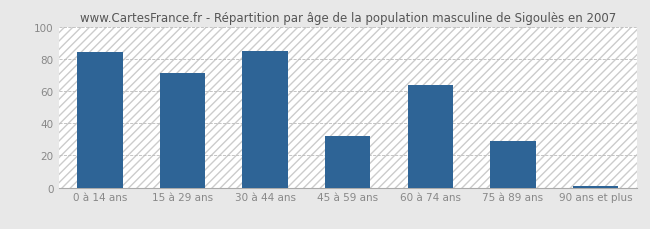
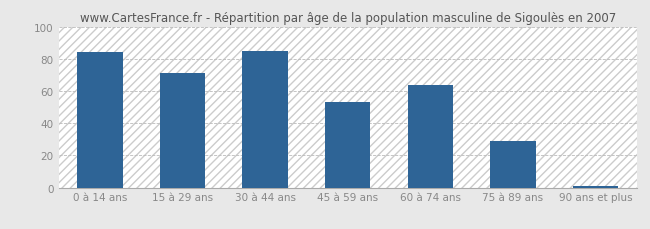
45 à 59 ans: 32 -> 53
